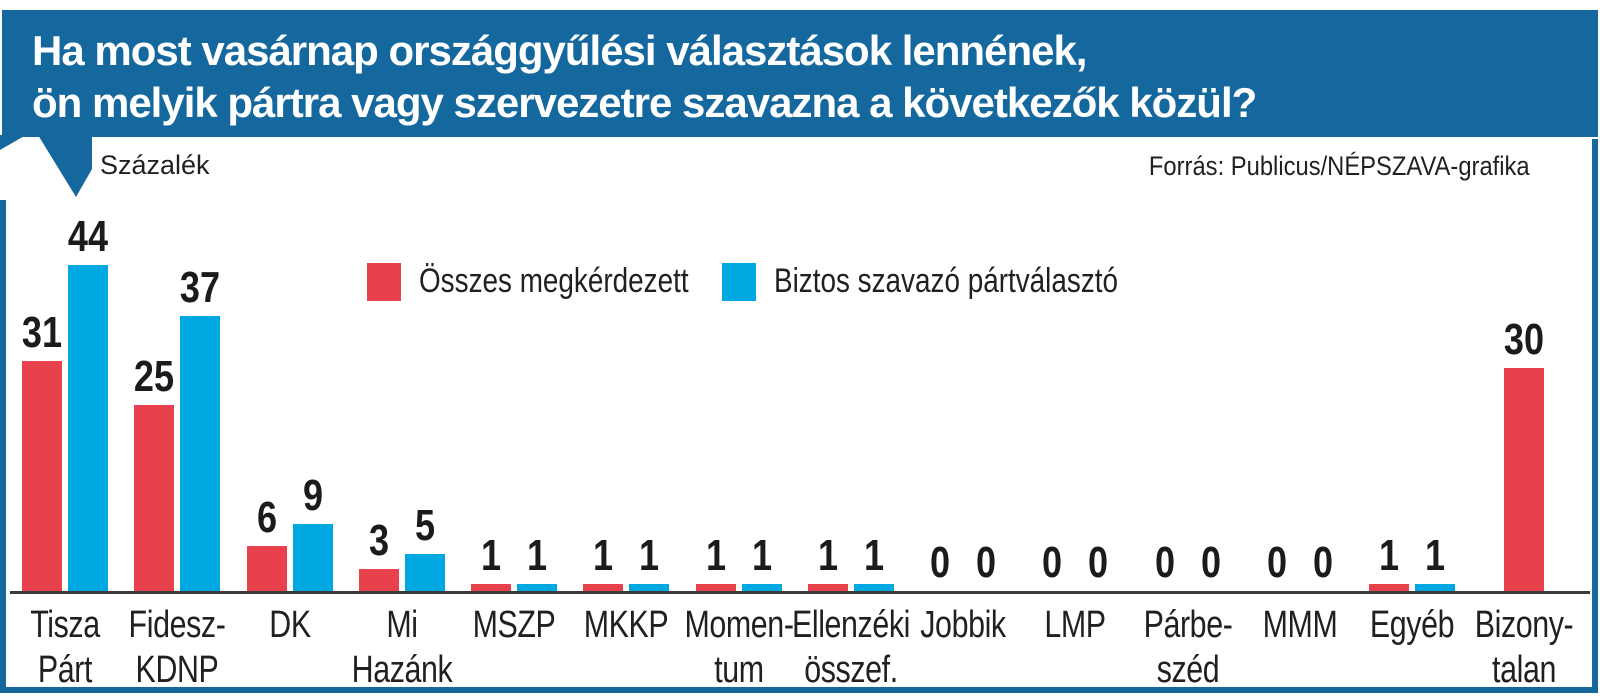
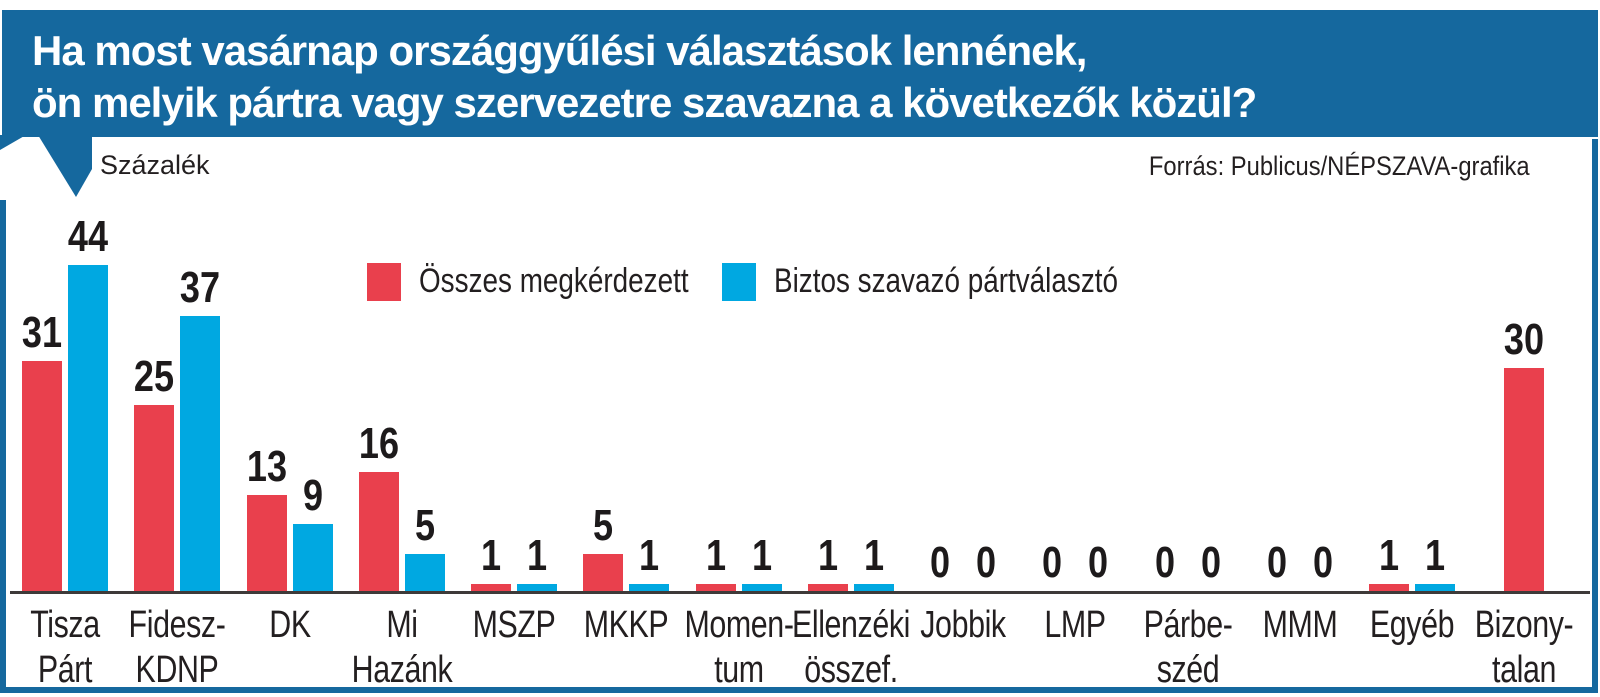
Összes megkérdezett/DK: 6 -> 13
Összes megkérdezett/Mi Hazánk: 3 -> 16
Összes megkérdezett/MKKP: 1 -> 5
